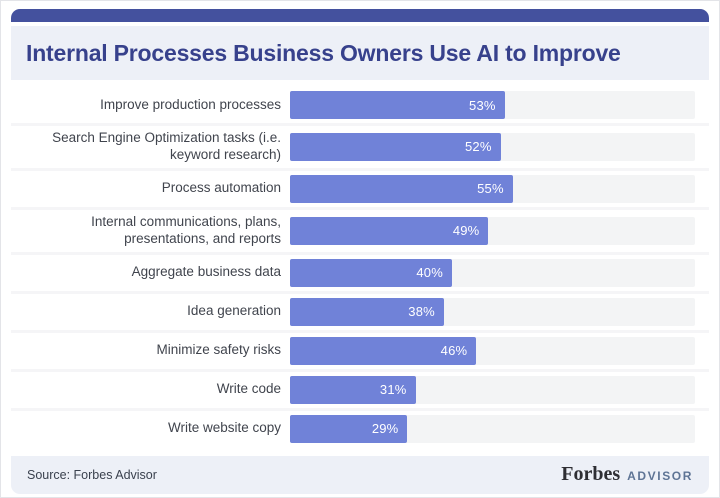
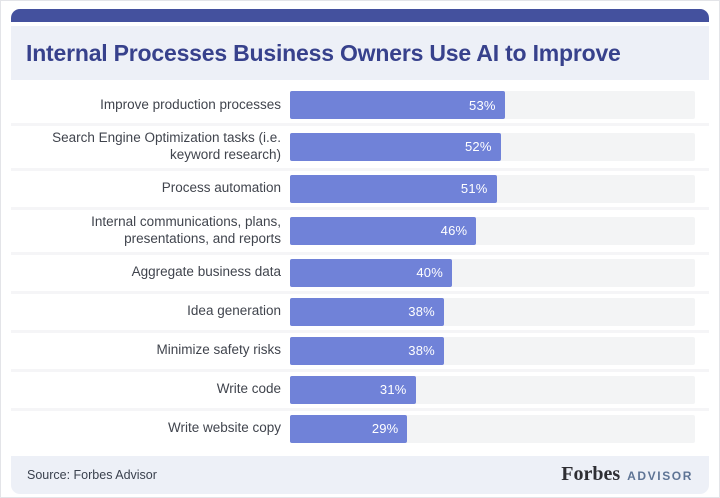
Process automation: 55% -> 51%
Internal communications, plans, presentations, and reports: 49% -> 46%
Minimize safety risks: 46% -> 38%
